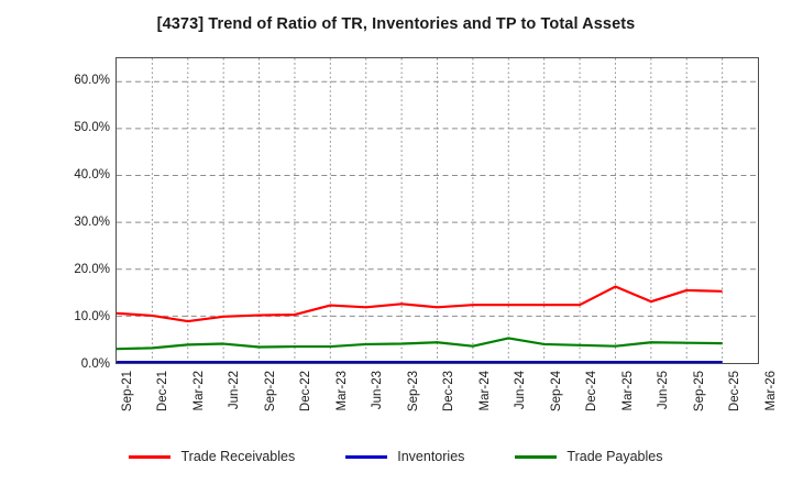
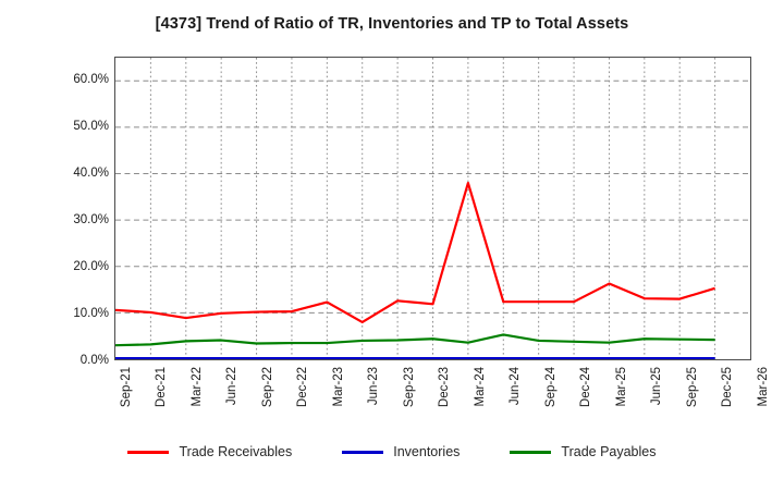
Trade Receivables/Jun-23: 12% -> 8%
Trade Receivables/Mar-24: 12% -> 38%
Trade Receivables/Sep-25: 16% -> 13%
